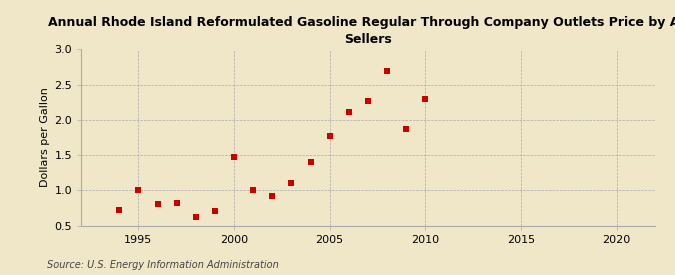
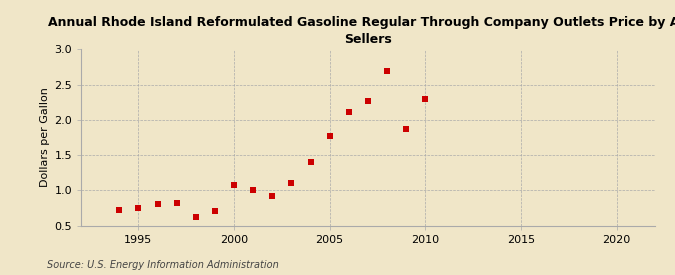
1995: 1.00 -> 0.75
2000: 1.48 -> 1.08
